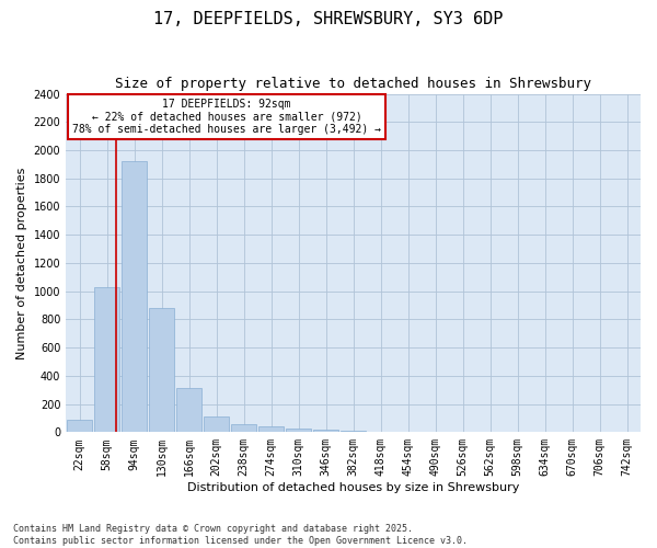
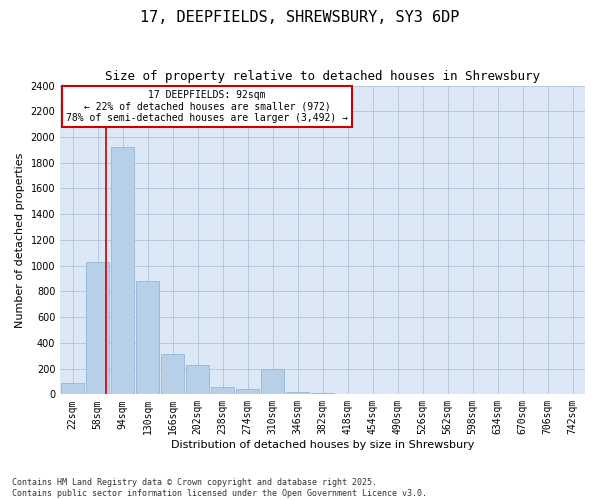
202sqm: 120 -> 230
310sqm: 20 -> 200
